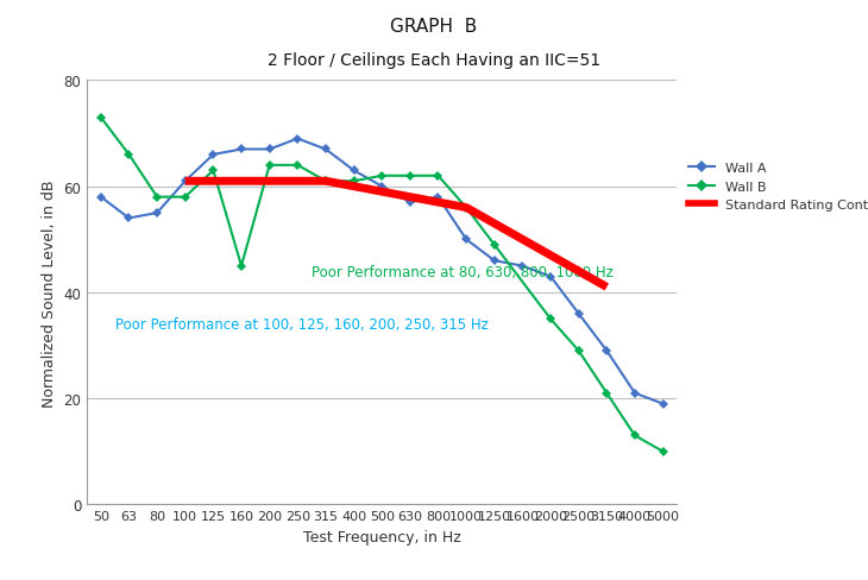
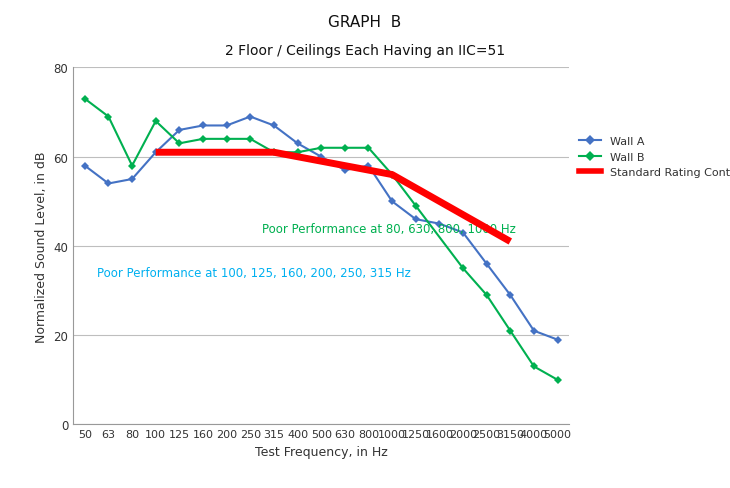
Wall B/63: 66 -> 69
Wall B/100: 58 -> 68
Wall B/160: 45 -> 64
